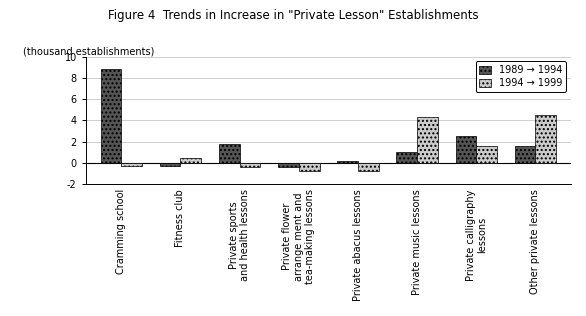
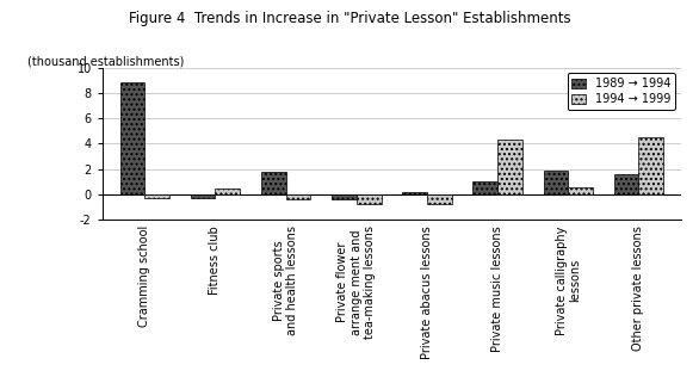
1989 → 1994/Private calligraphy lessons: 2.5 -> 1.9
1994 → 1999/Private calligraphy lessons: 1.6 -> 0.6
